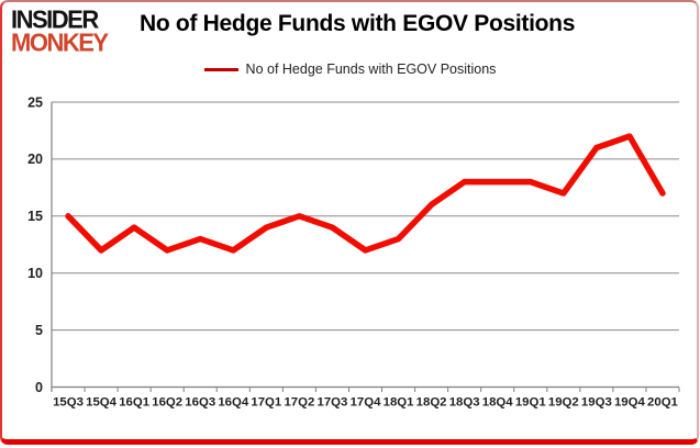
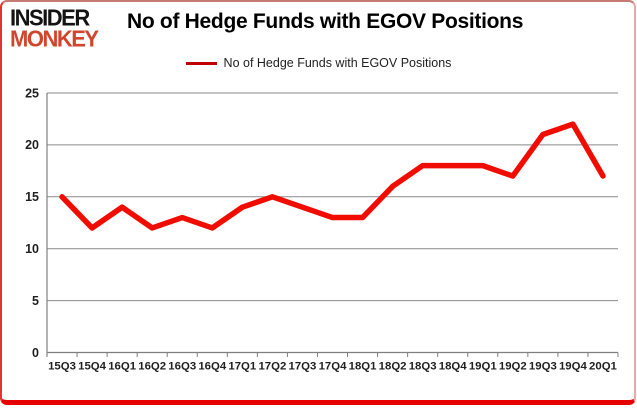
17Q4: 12 -> 13
